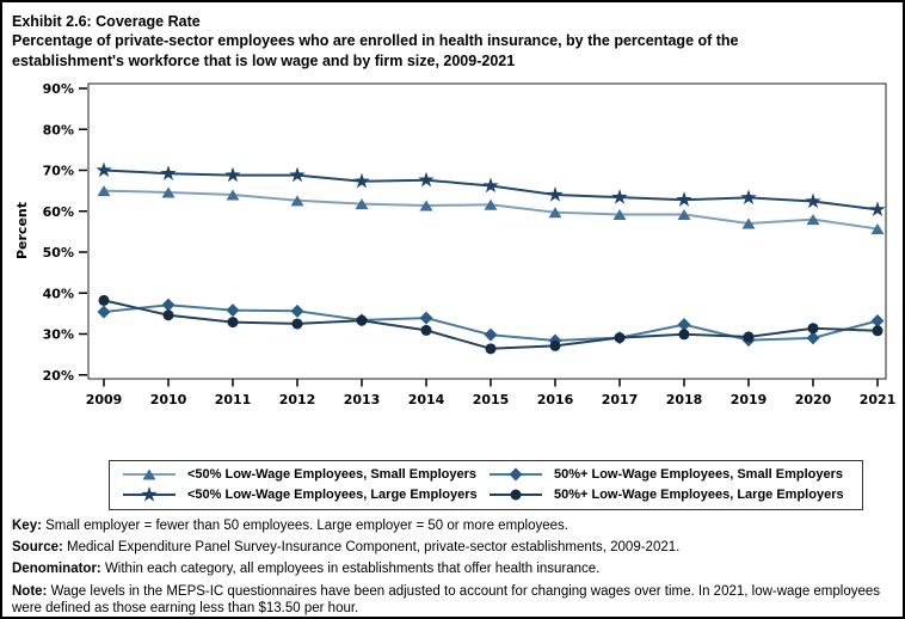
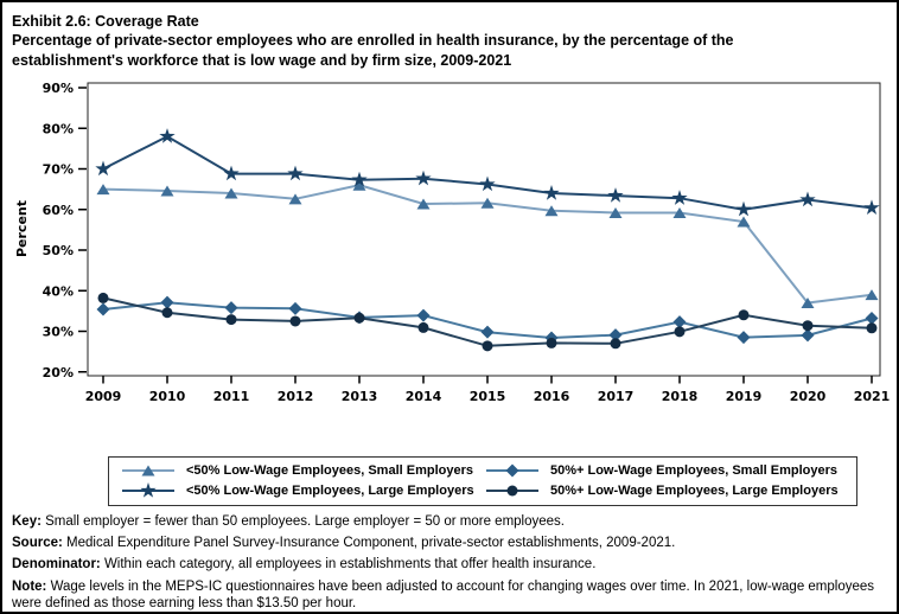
<50% Low-Wage Employees, Large Employers/2010: 69% -> 78%
<50% Low-Wage Employees, Small Employers/2013: 62% -> 66%
50%+ Low-Wage Employees, Large Employers/2017: 29% -> 27%
<50% Low-Wage Employees, Large Employers/2019: 63% -> 60%
50%+ Low-Wage Employees, Large Employers/2019: 29% -> 34%
<50% Low-Wage Employees, Small Employers/2020: 58% -> 37%
<50% Low-Wage Employees, Small Employers/2021: 56% -> 39%
